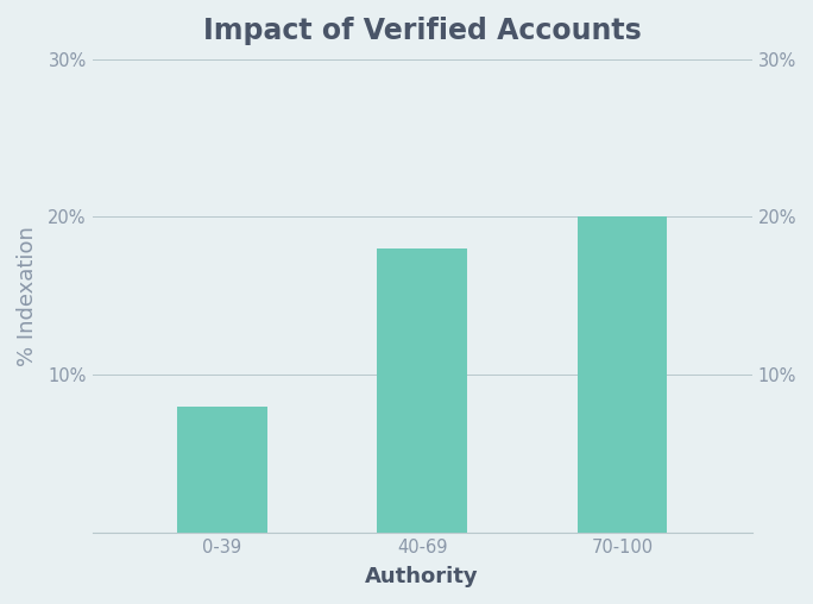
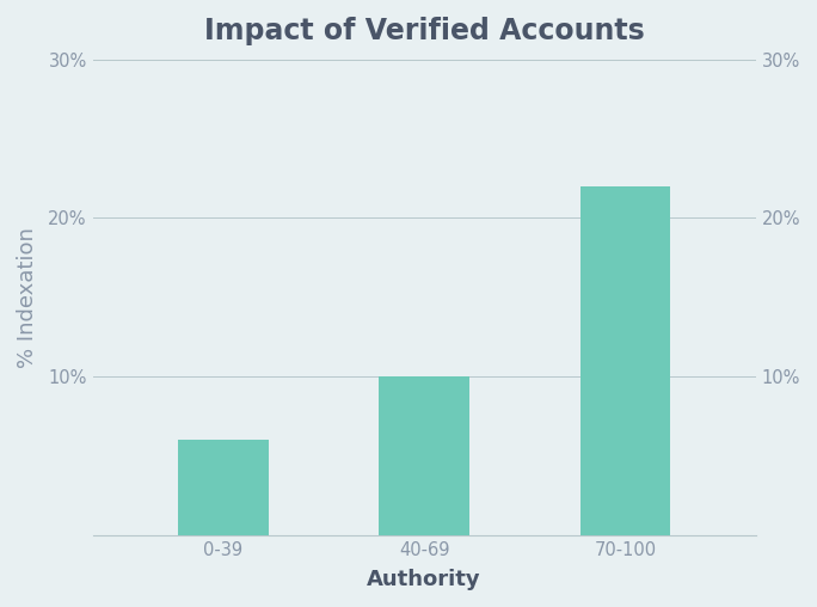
0-39: 8% -> 6%
40-69: 18% -> 10%
70-100: 20% -> 22%
